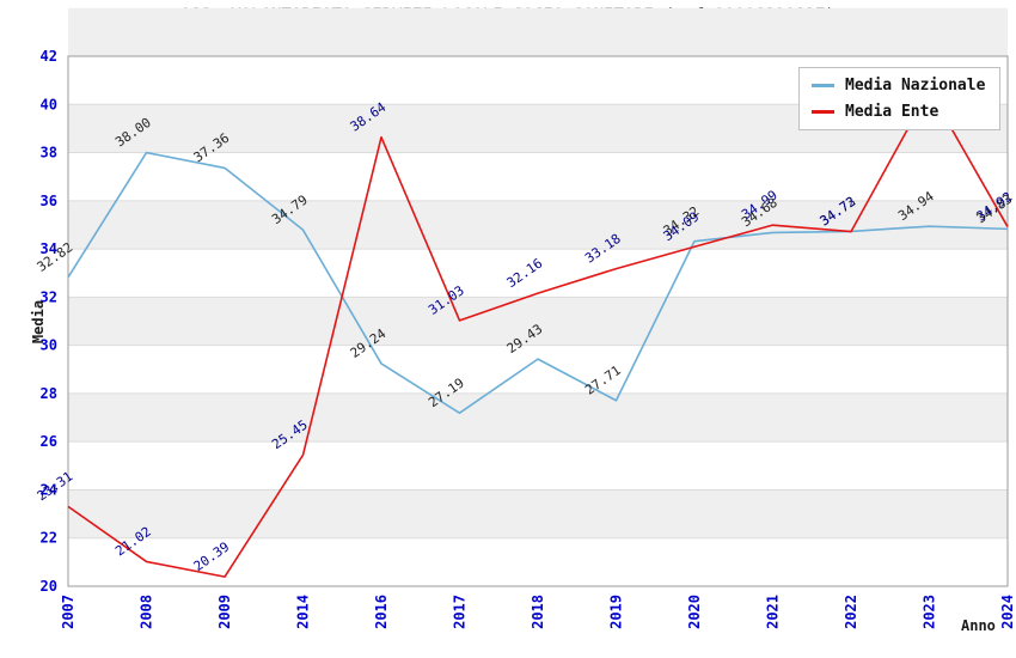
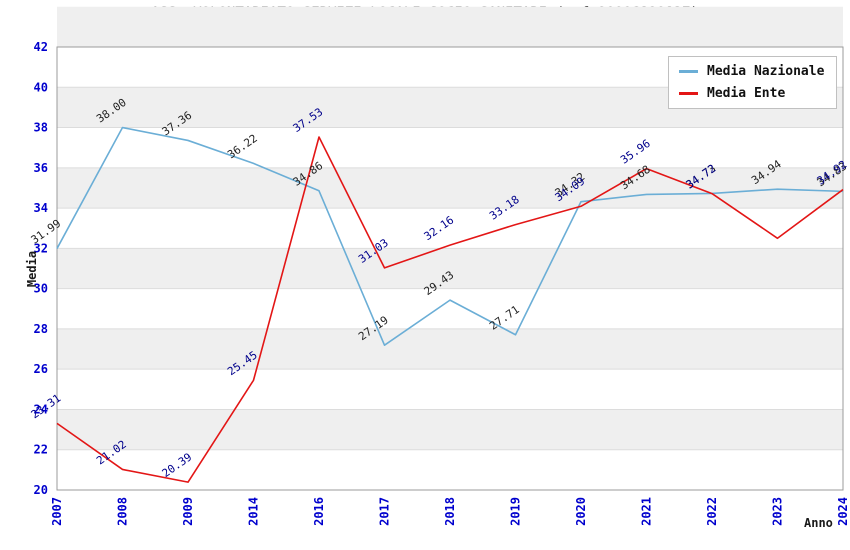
Media Nazionale/2007: 32.82 -> 31.99
Media Nazionale/2014: 34.79 -> 36.22
Media Nazionale/2016: 29.24 -> 34.86
Media Ente/2016: 38.64 -> 37.53
Media Ente/2021: 34.99 -> 35.96
Media Ente/2023: 40.6 -> 32.5
